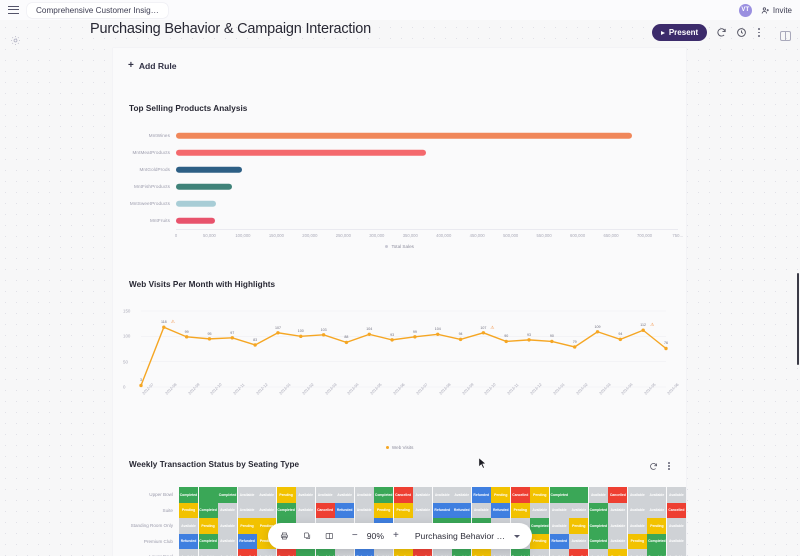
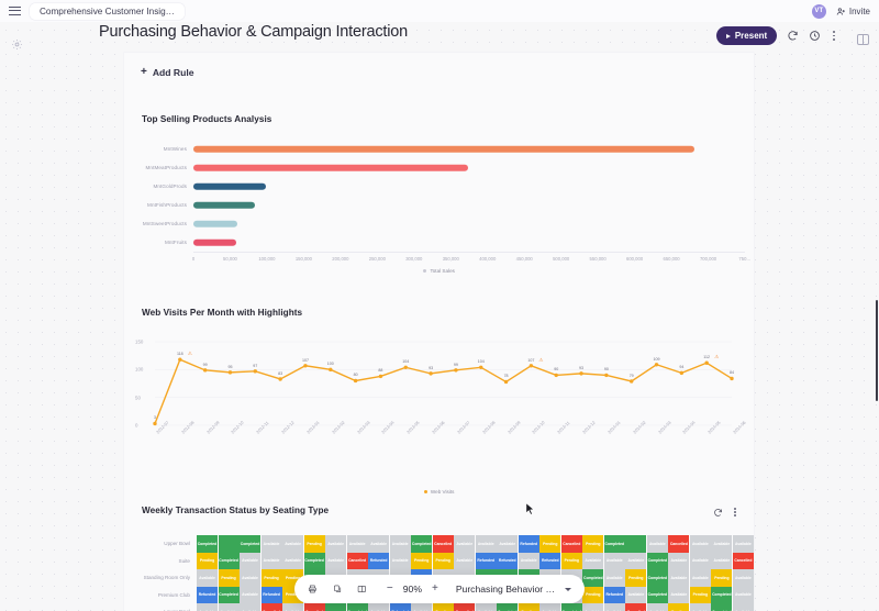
Web Visits Per Month with Highlights/2013-03: 103 -> 80
Web Visits Per Month with Highlights/2013-09: 94 -> 78
Web Visits Per Month with Highlights/2014-06: 76 -> 84
